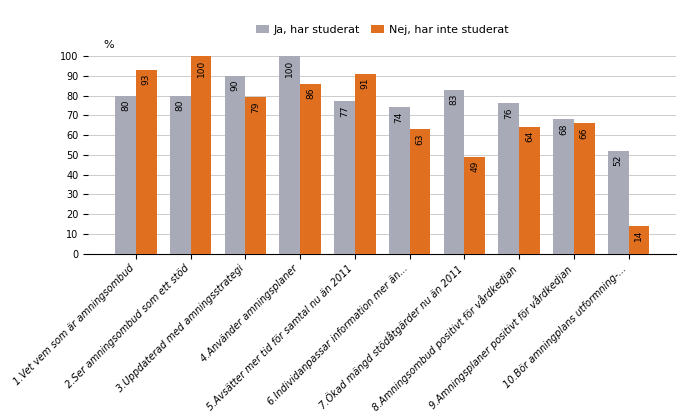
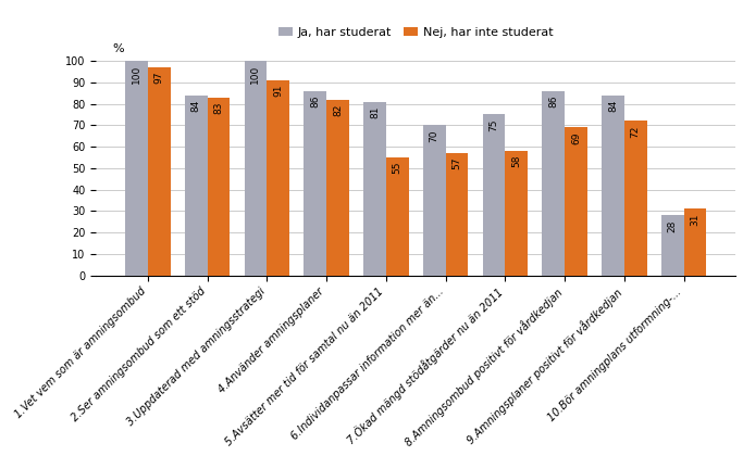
Ja, har studerat/1.Vet vem som är amningsombud: 80 -> 100
Nej, har inte studerat/1.Vet vem som är amningsombud: 93 -> 97
Ja, har studerat/2.Ser amningsombud som ett stöd: 80 -> 84
Nej, har inte studerat/2.Ser amningsombud som ett stöd: 100 -> 83
Ja, har studerat/3.Uppdaterad med amningsstrategi: 90 -> 100
Nej, har inte studerat/3.Uppdaterad med amningsstrategi: 79 -> 91
Ja, har studerat/4.Använder amningsplaner: 100 -> 86
Nej, har inte studerat/4.Använder amningsplaner: 86 -> 82
Ja, har studerat/5.Avsätter mer tid för samtal nu än 2011: 77 -> 81
Nej, har inte studerat/5.Avsätter mer tid för samtal nu än 2011: 91 -> 55
Ja, har studerat/6.Individanpassar information mer än...: 74 -> 70
Nej, har inte studerat/6.Individanpassar information mer än...: 63 -> 57
Ja, har studerat/7.Ökad mängd stödåtgärder nu än 2011: 83 -> 75
Nej, har inte studerat/7.Ökad mängd stödåtgärder nu än 2011: 49 -> 58
Ja, har studerat/8.Amningsombud positivt för vårdkedjan: 76 -> 86
Nej, har inte studerat/8.Amningsombud positivt för vårdkedjan: 64 -> 69
Ja, har studerat/9.Amningsplaner positivt för vårdkedjan: 68 -> 84
Nej, har inte studerat/9.Amningsplaner positivt för vårdkedjan: 66 -> 72
Ja, har studerat/10.Bör amningplans utformning-...: 52 -> 28
Nej, har inte studerat/10.Bör amningplans utformning-...: 14 -> 31
